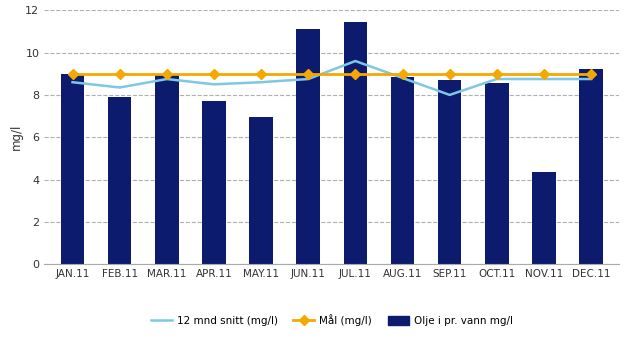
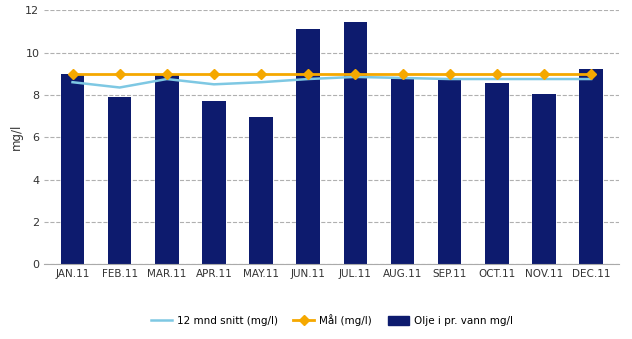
12 mnd snitt (mg/l)/JUL.11: 9.60 -> 8.85
12 mnd snitt (mg/l)/SEP.11: 8.00 -> 8.75
Olje i pr. vann mg/l/NOV.11: 4.35 -> 8.05
